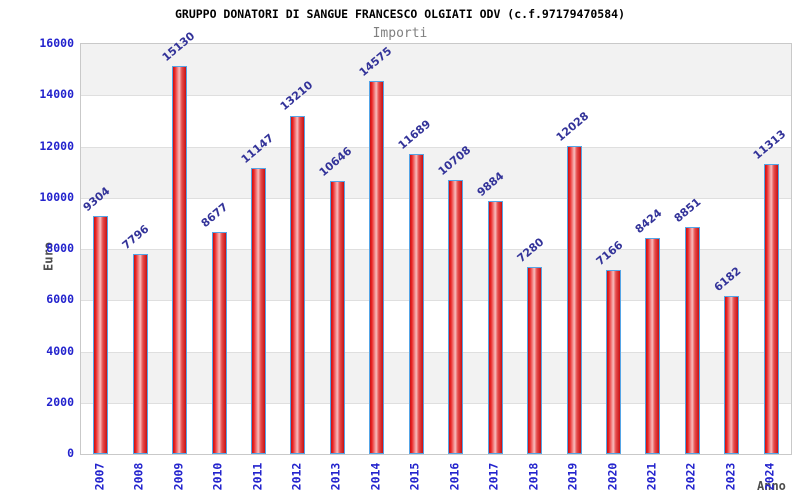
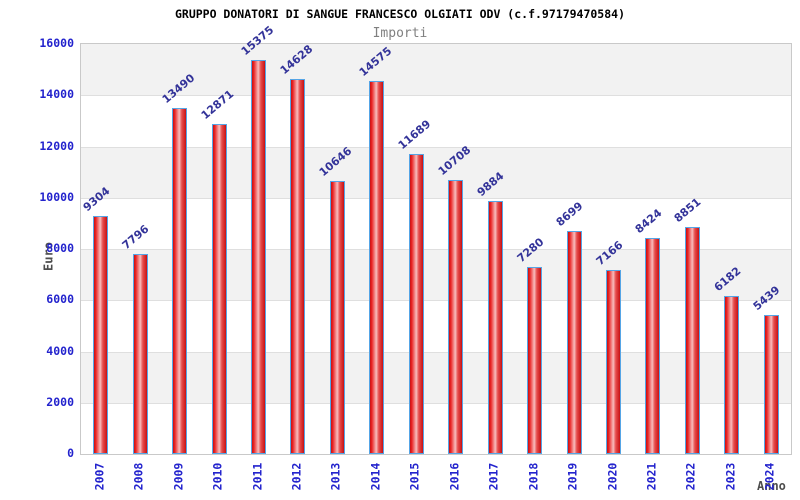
2009: 15130 -> 13490
2010: 8677 -> 12871
2011: 11147 -> 15375
2012: 13210 -> 14628
2019: 12028 -> 8699
2024: 11313 -> 5439
